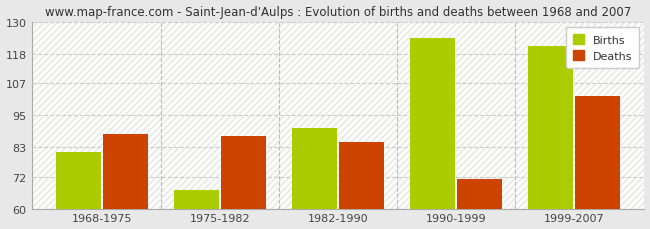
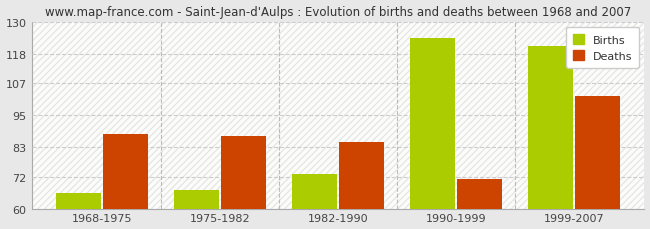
Births/1968-1975: 81 -> 66
Births/1982-1990: 90 -> 73
